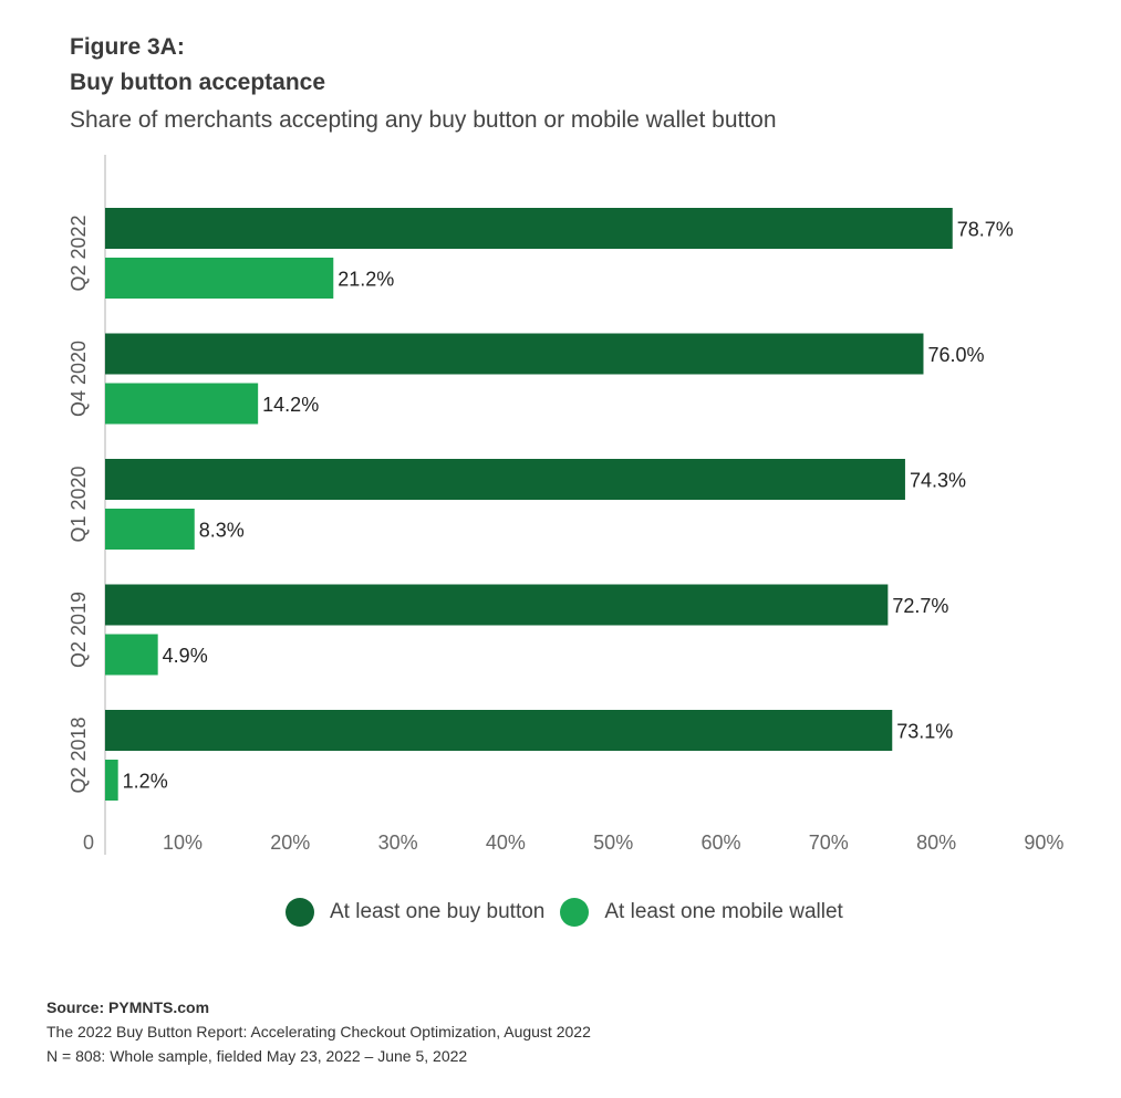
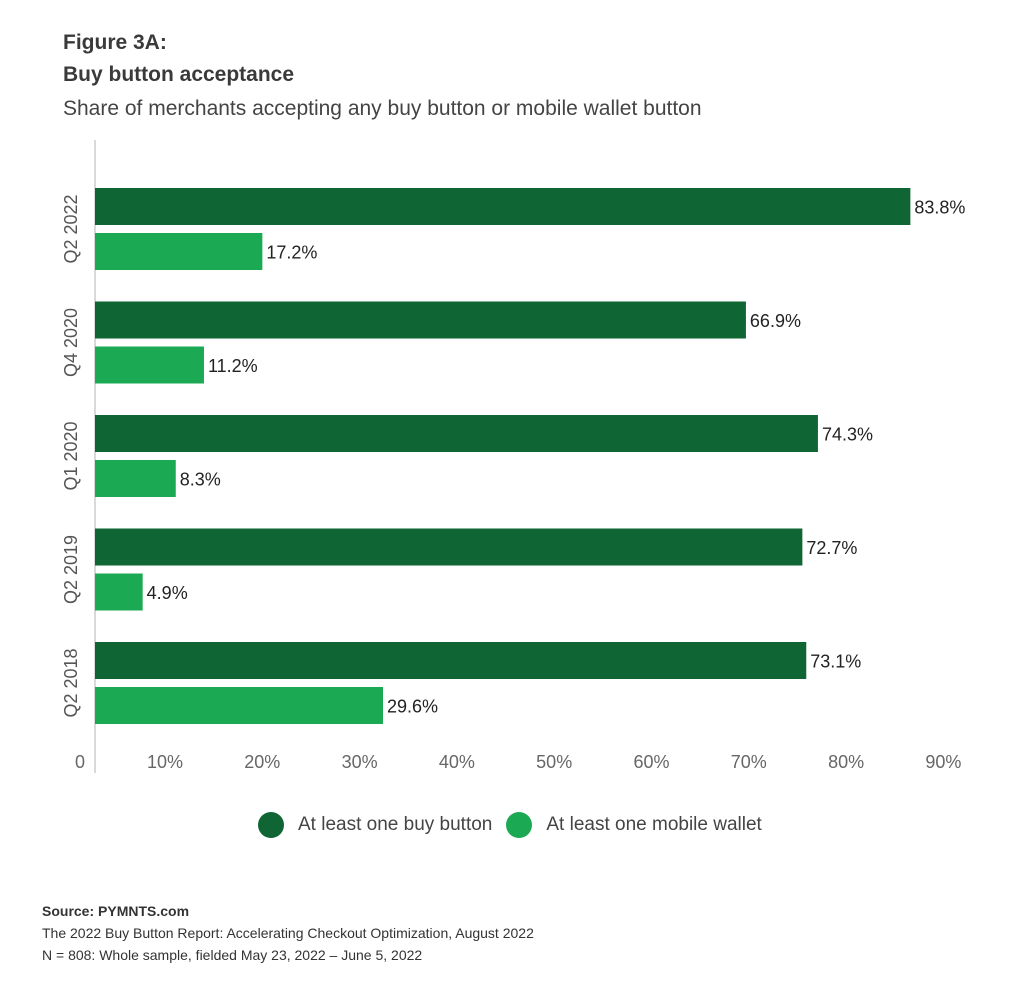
At least one buy button/Q2 2022: 78.7% -> 83.8%
At least one mobile wallet/Q2 2022: 21.2% -> 17.2%
At least one buy button/Q4 2020: 76.0% -> 66.9%
At least one mobile wallet/Q4 2020: 14.2% -> 11.2%
At least one mobile wallet/Q2 2018: 1.2% -> 29.6%
